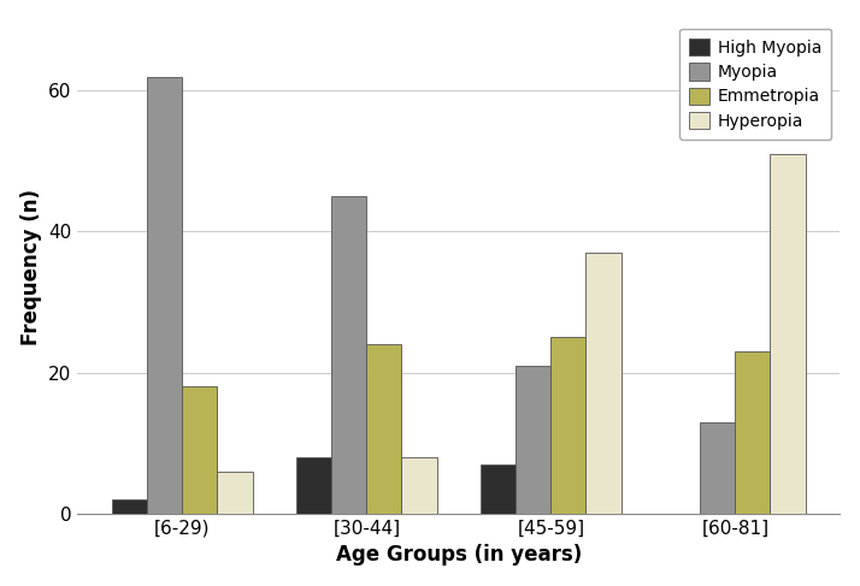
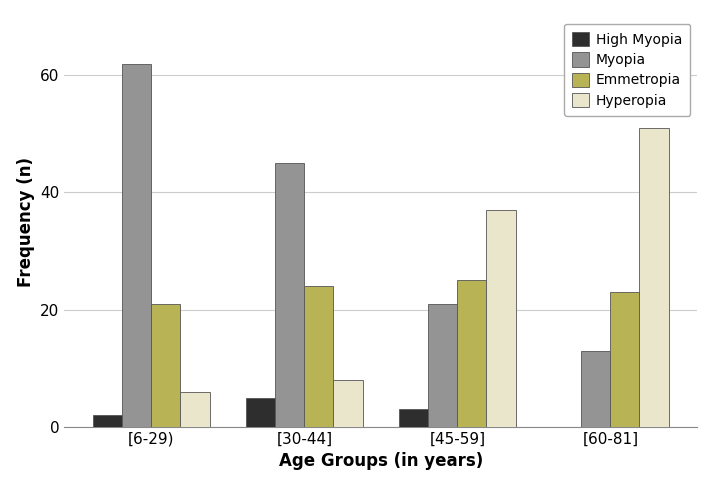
Emmetropia/[6-29): 18 -> 21
High Myopia/[30-44]: 8 -> 5
High Myopia/[45-59]: 7 -> 3
